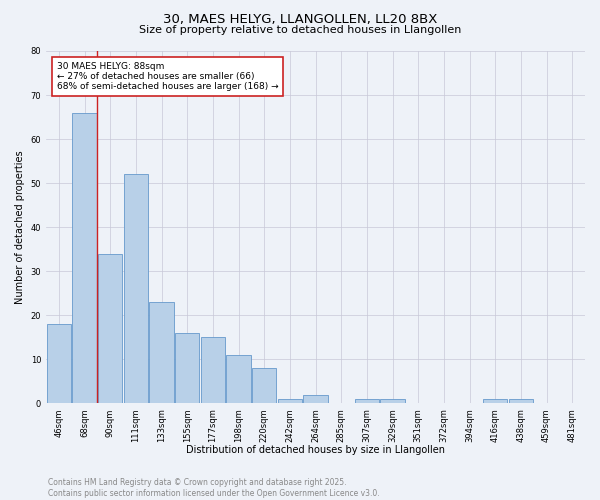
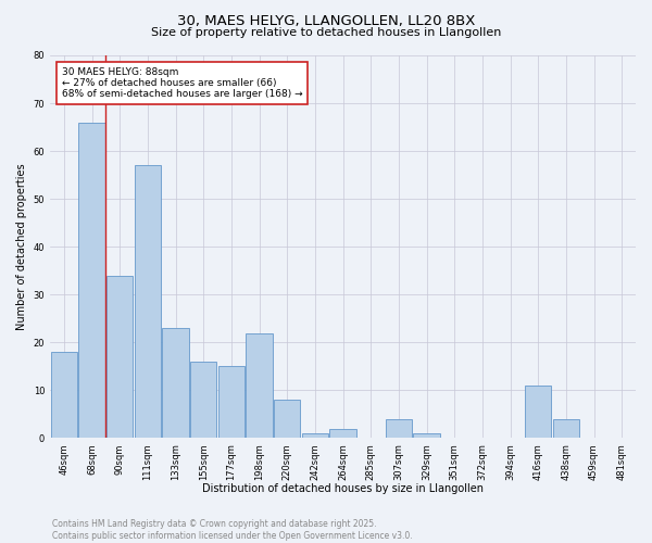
111sqm: 52 -> 57
198sqm: 11 -> 22
307sqm: 1 -> 4
416sqm: 1 -> 11
438sqm: 1 -> 4
